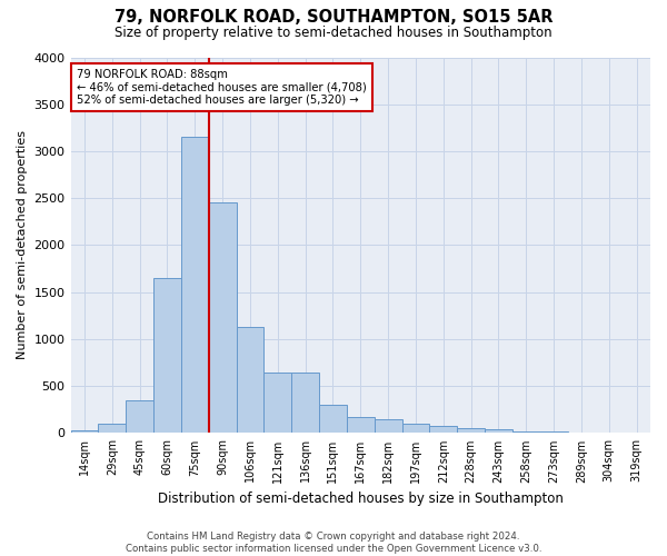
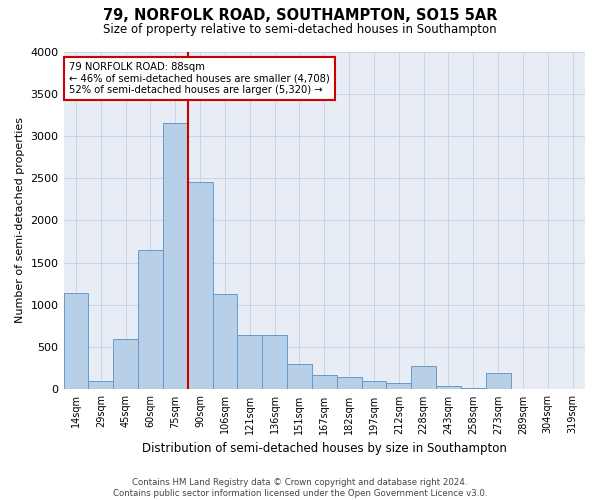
14sqm: 30 -> 1140
45sqm: 350 -> 600
228sqm: 60 -> 280
273sqm: 10 -> 200
